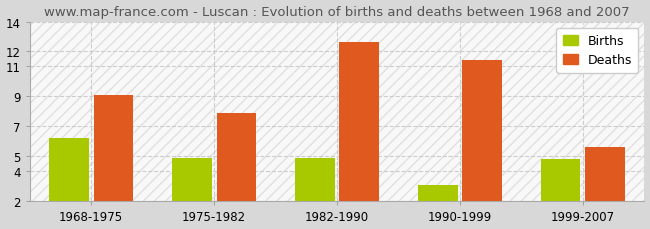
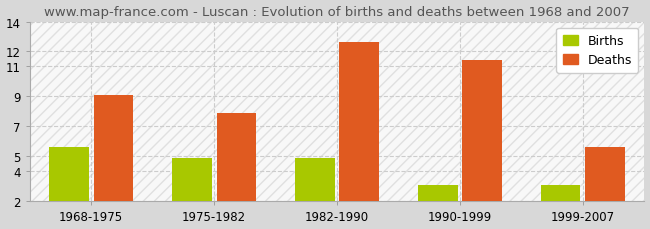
Births/1968-1975: 6.2 -> 5.6
Births/1999-2007: 4.8 -> 3.1
